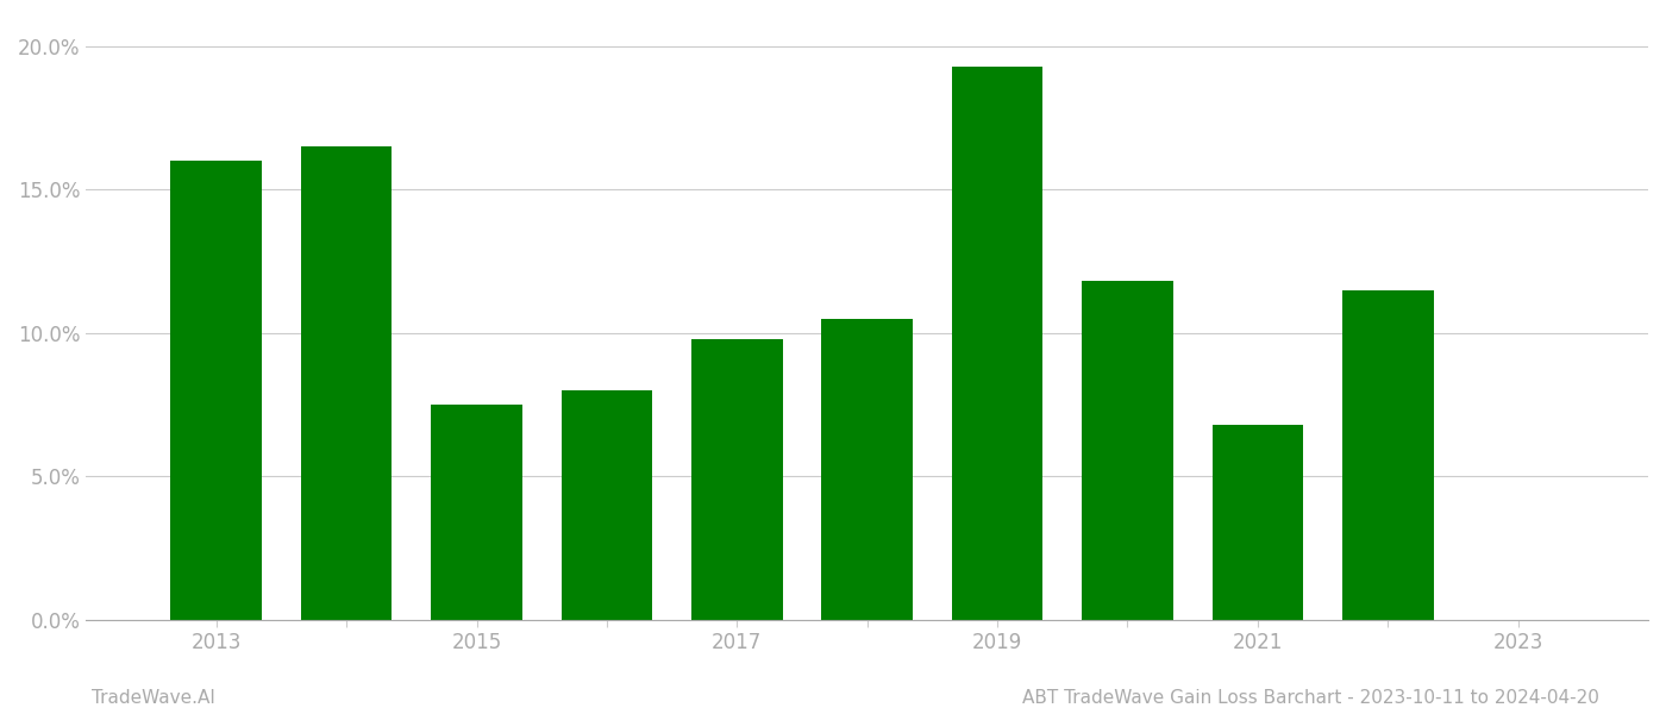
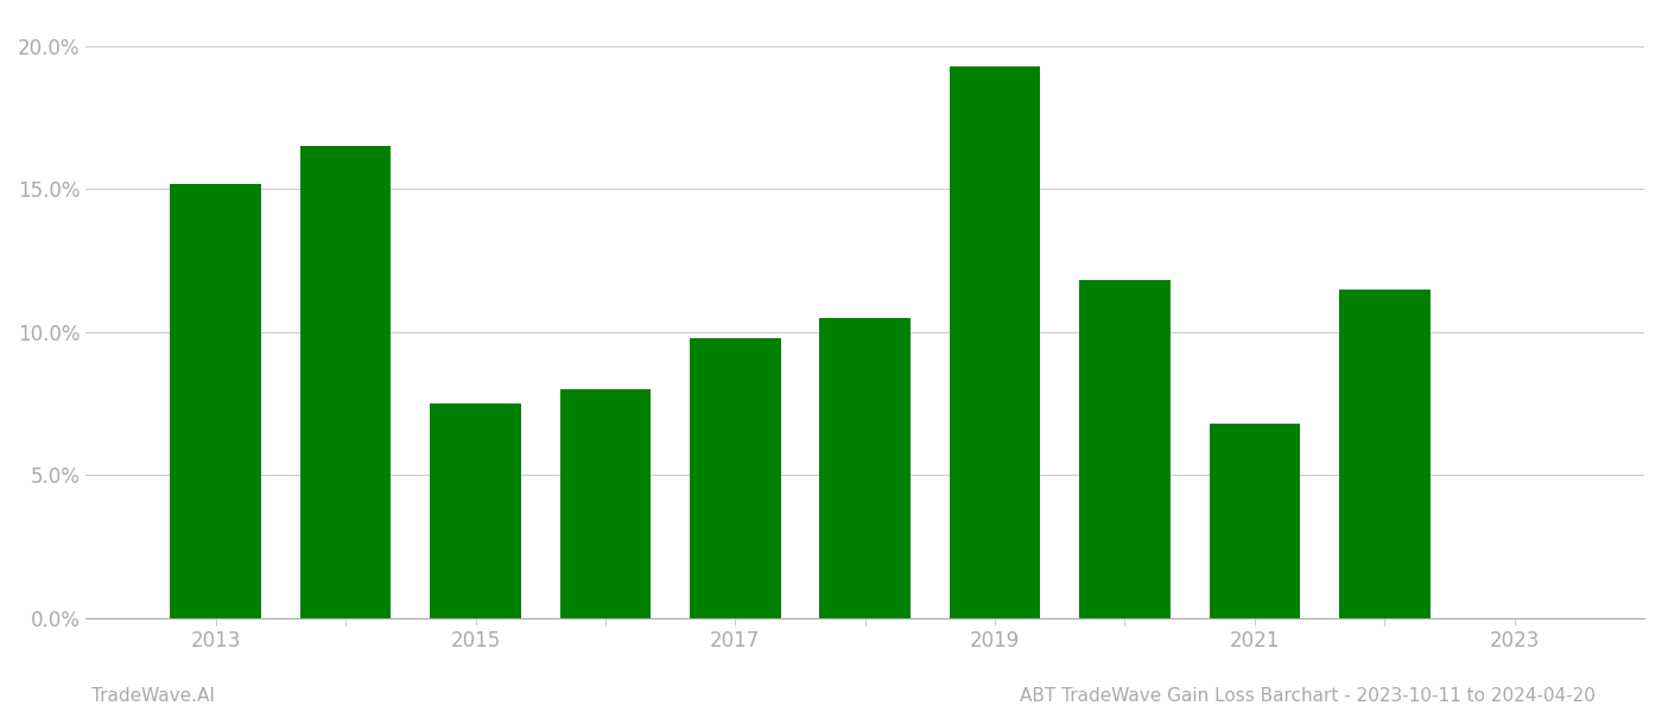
2013: 16.0% -> 15.2%
